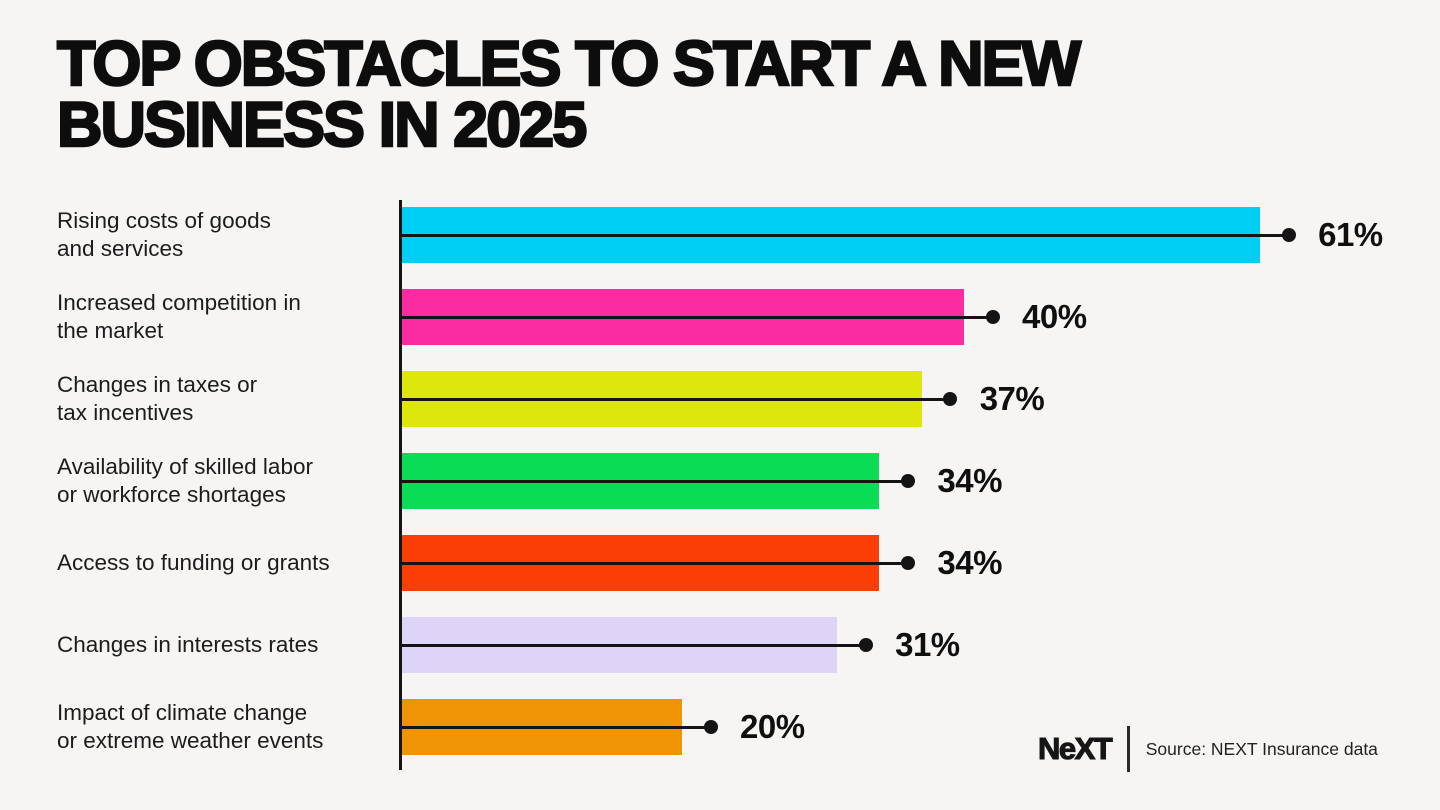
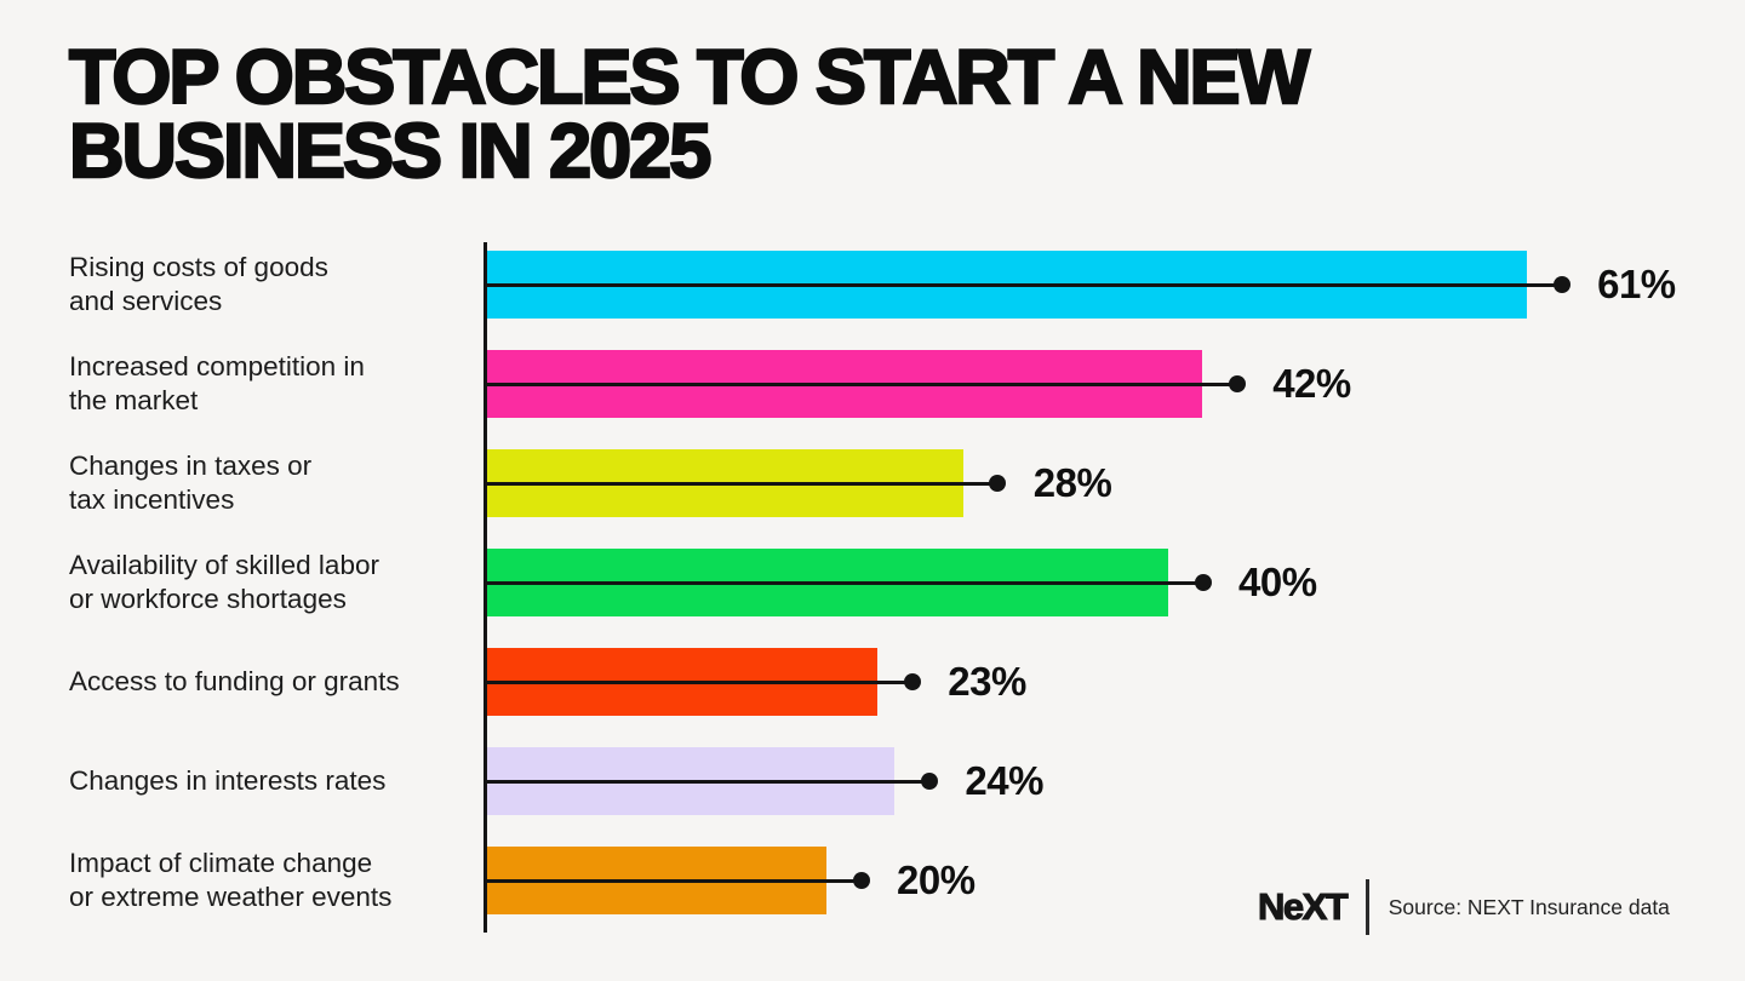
Increased competition in the market: 40% -> 42%
Changes in taxes or tax incentives: 37% -> 28%
Availability of skilled labor or workforce shortages: 34% -> 40%
Access to funding or grants: 34% -> 23%
Changes in interests rates: 31% -> 24%
